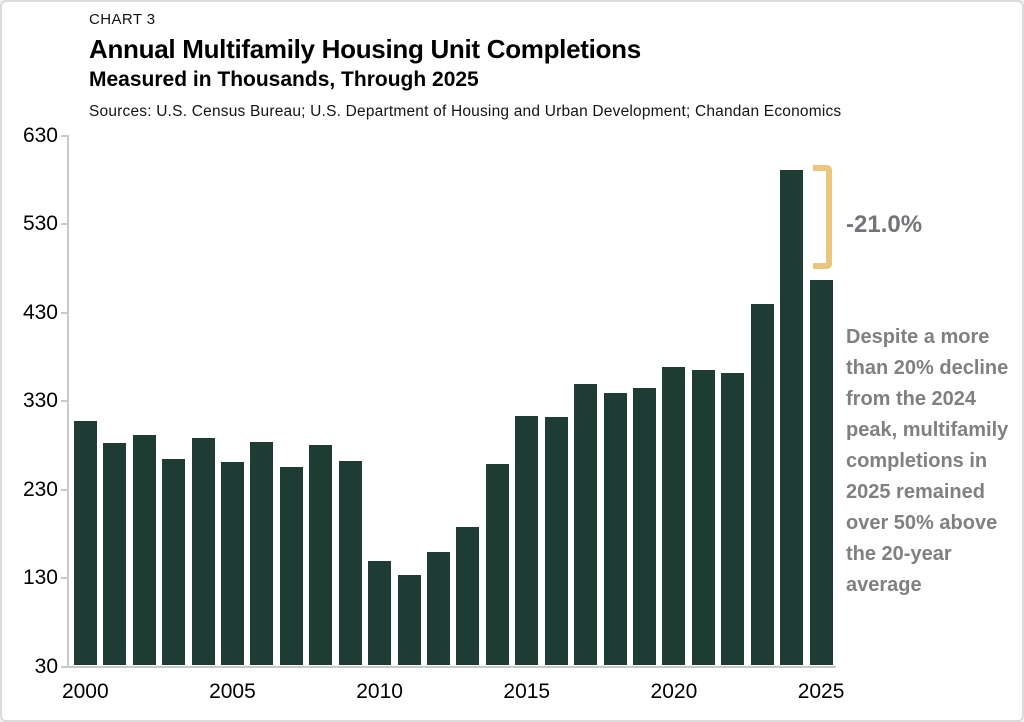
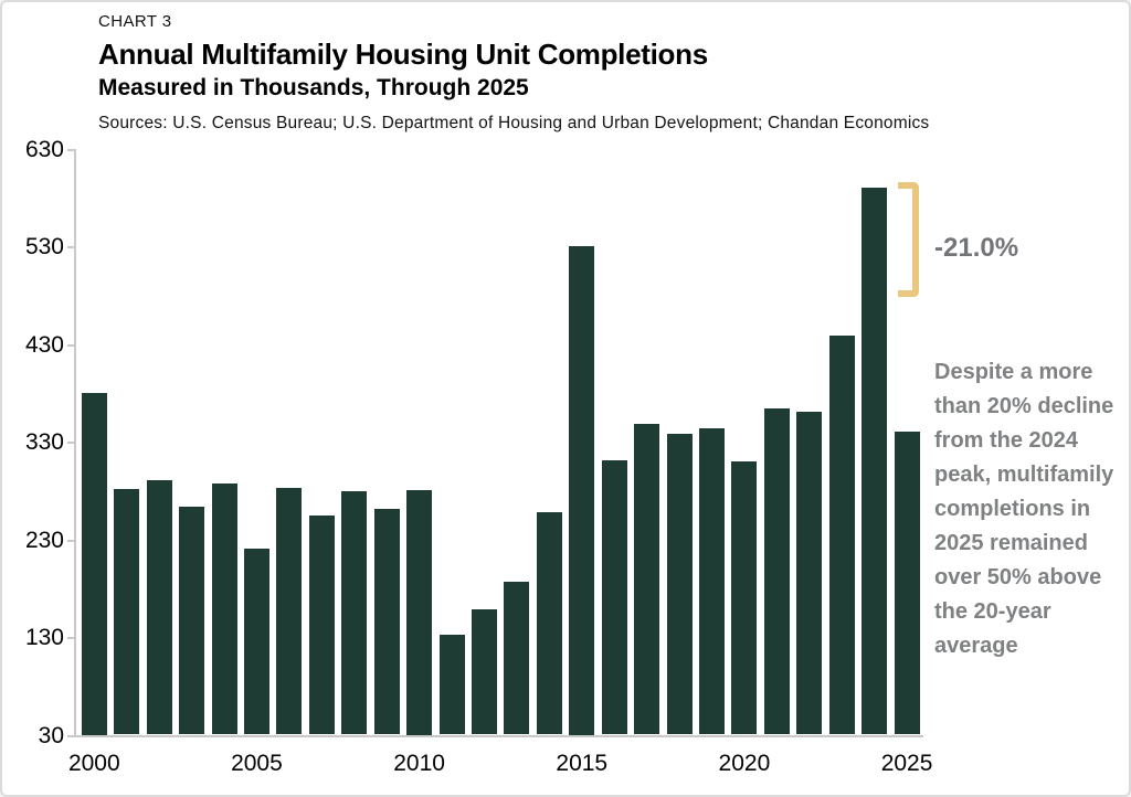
2000: 310 -> 380
2005: 260 -> 220
2010: 150 -> 280
2015: 310 -> 530
2020: 370 -> 310
2025: 470 -> 340
